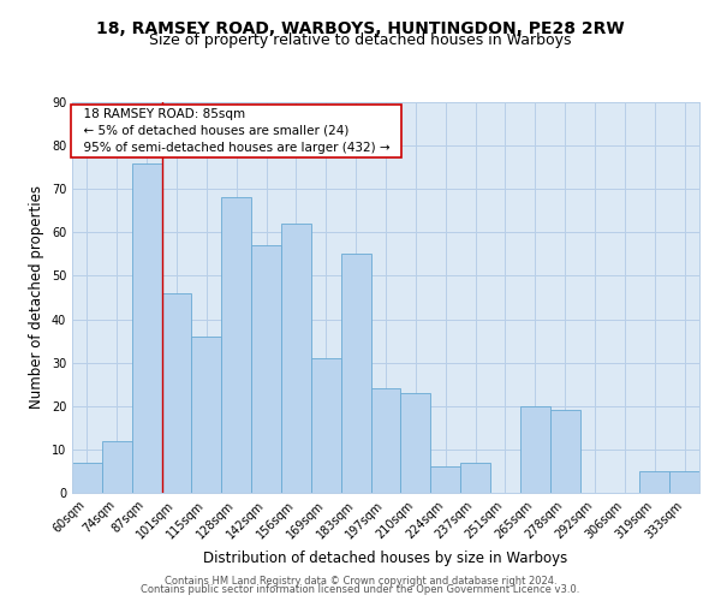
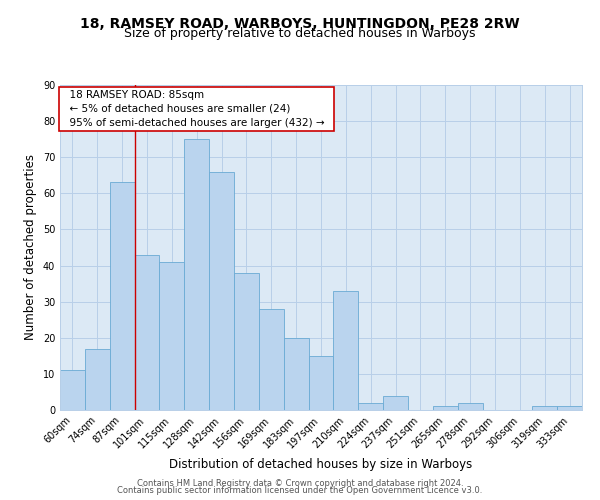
60sqm: 7 -> 11
74sqm: 12 -> 17
87sqm: 76 -> 63
101sqm: 46 -> 43
115sqm: 36 -> 41
128sqm: 68 -> 75
142sqm: 57 -> 66
156sqm: 62 -> 38
169sqm: 31 -> 28
183sqm: 55 -> 20
197sqm: 24 -> 15
210sqm: 23 -> 33
224sqm: 6 -> 2
237sqm: 7 -> 4
265sqm: 20 -> 1
278sqm: 19 -> 2
319sqm: 5 -> 1
333sqm: 5 -> 1
